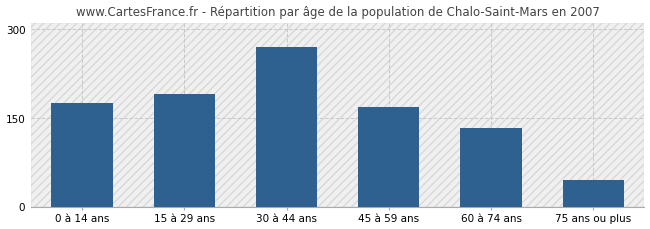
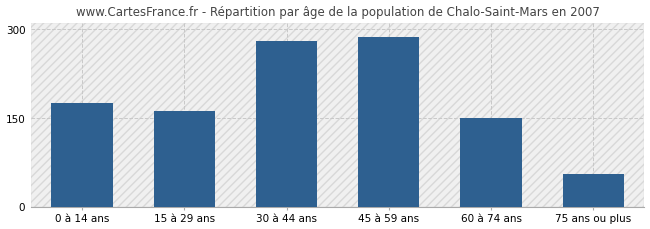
15 à 29 ans: 190 -> 162
30 à 44 ans: 270 -> 280
45 à 59 ans: 168 -> 287
60 à 74 ans: 132 -> 149
75 ans ou plus: 44 -> 55
